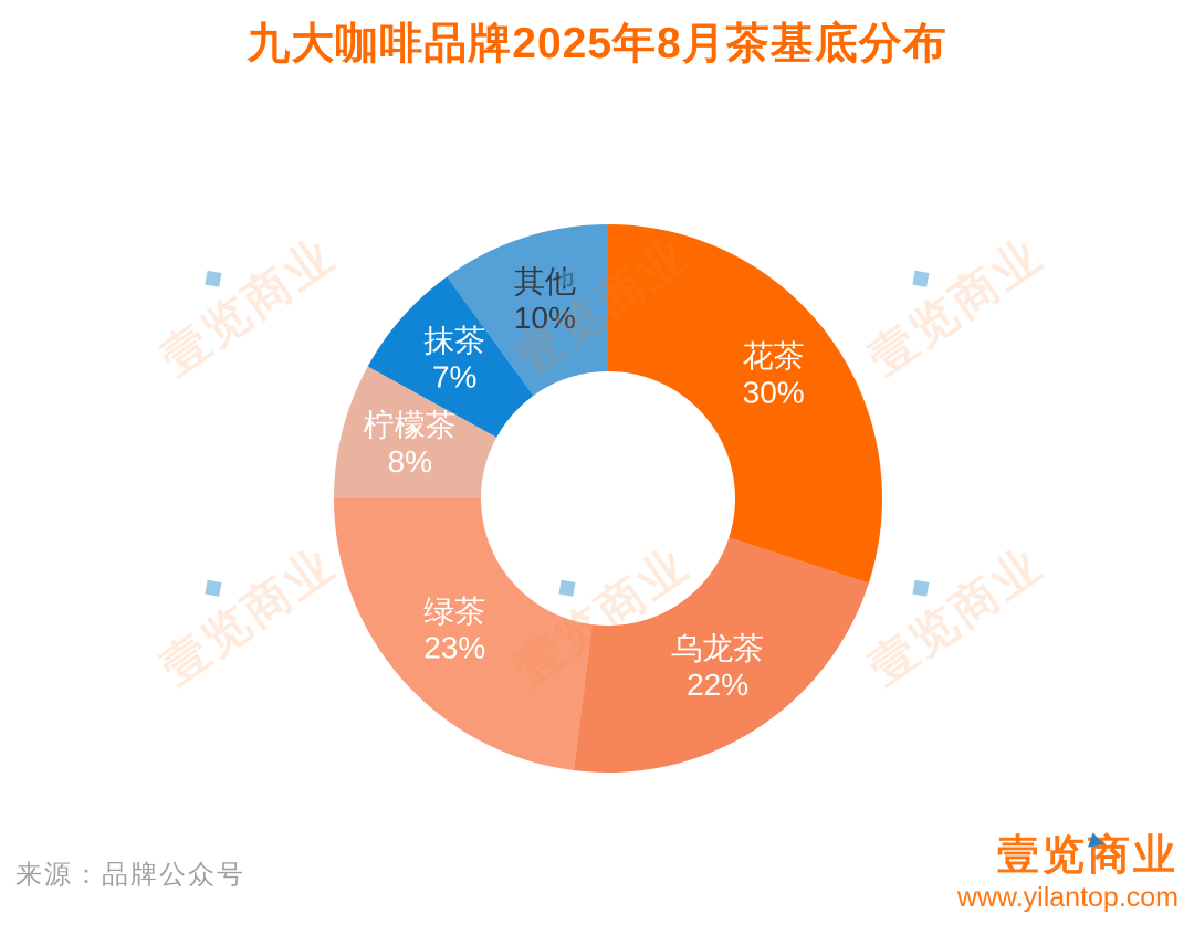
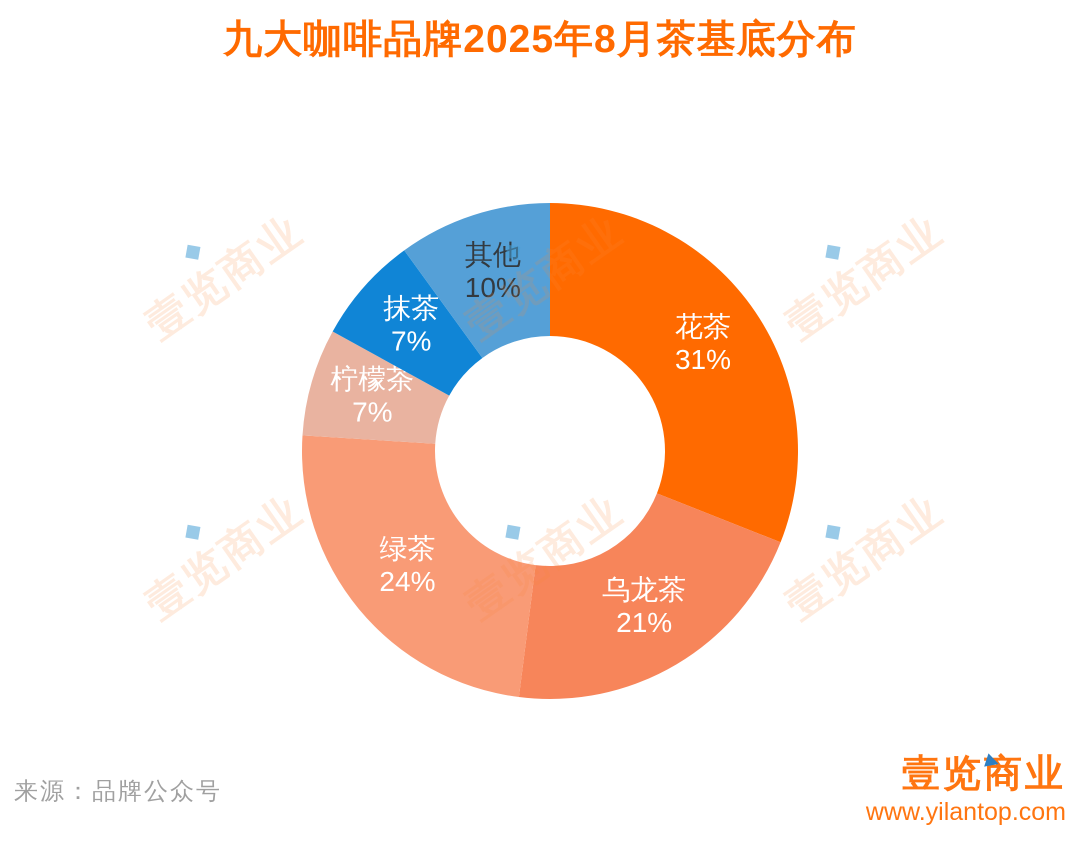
花茶: 30% -> 31%
乌龙茶: 22% -> 21%
绿茶: 23% -> 24%
柠檬茶: 8% -> 7%
